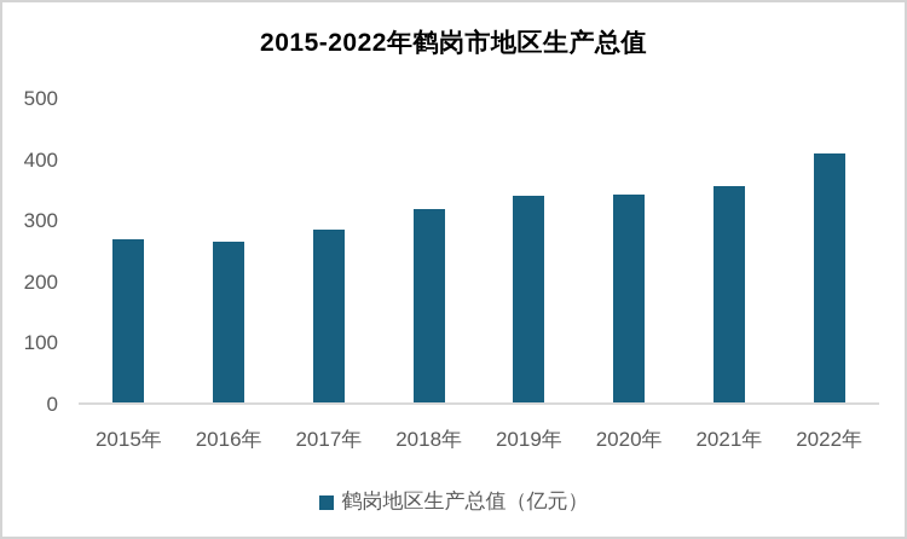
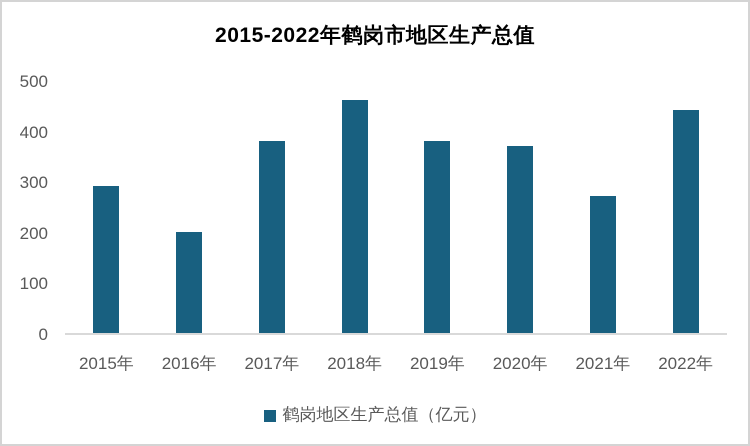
2015年: 270 -> 290
2016年: 260 -> 200
2017年: 280 -> 380
2018年: 320 -> 460
2019年: 340 -> 380
2020年: 340 -> 370
2021年: 350 -> 270
2022年: 410 -> 440
